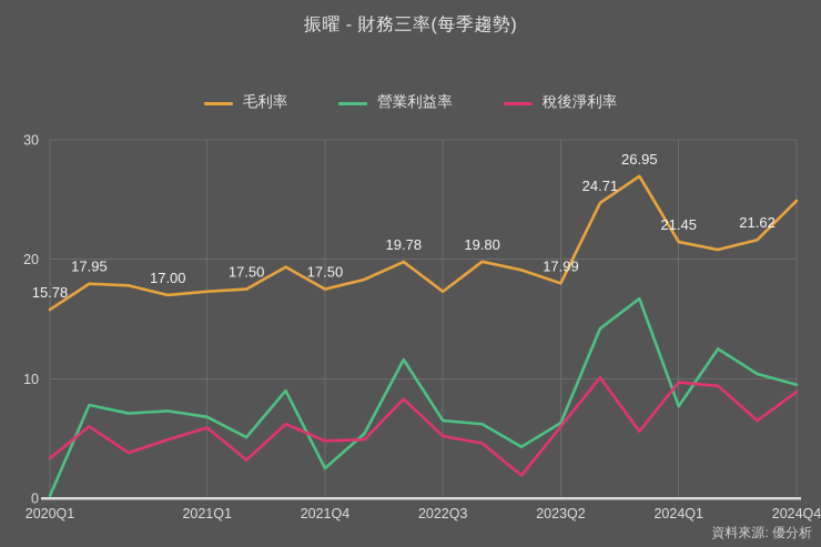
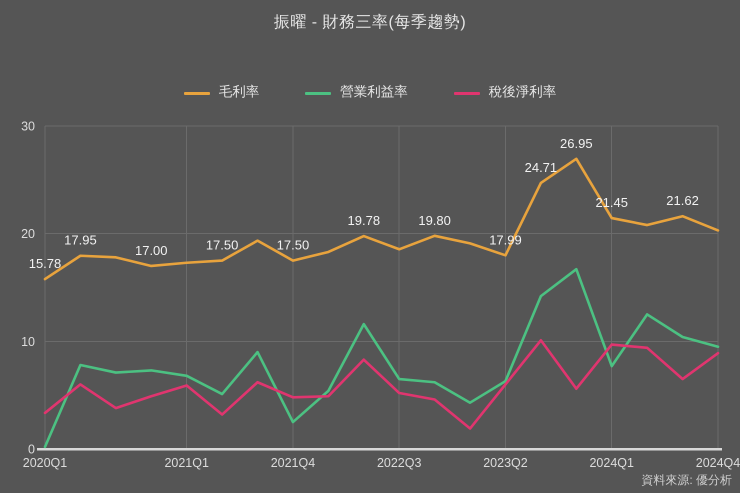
毛利率/2022Q3: 17.3 -> 18.6
毛利率/2024Q4: 24.9 -> 20.3
